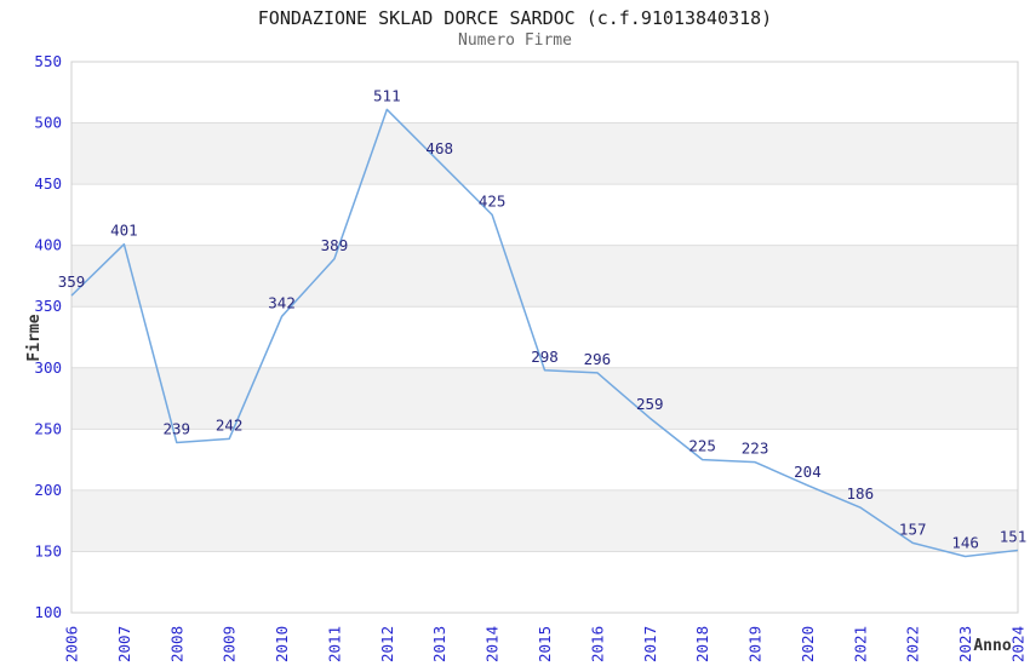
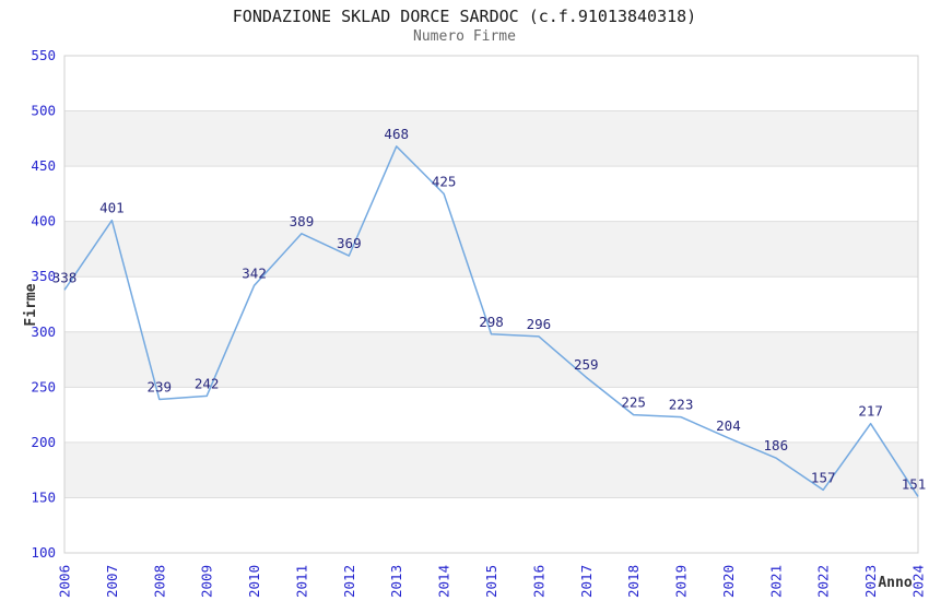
2006: 359 -> 338
2012: 511 -> 369
2023: 146 -> 217
